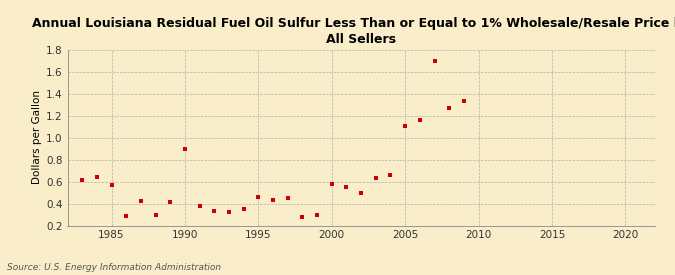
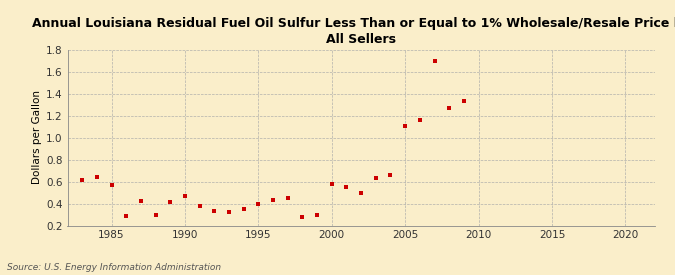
1990: 0.90 -> 0.47
1995: 0.46 -> 0.40
